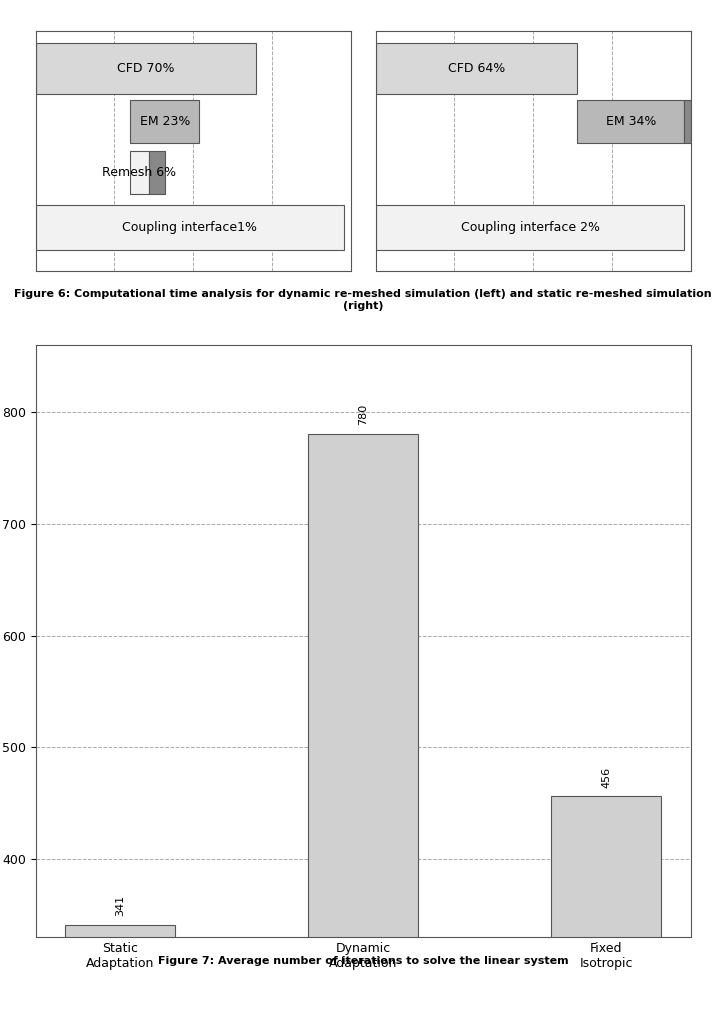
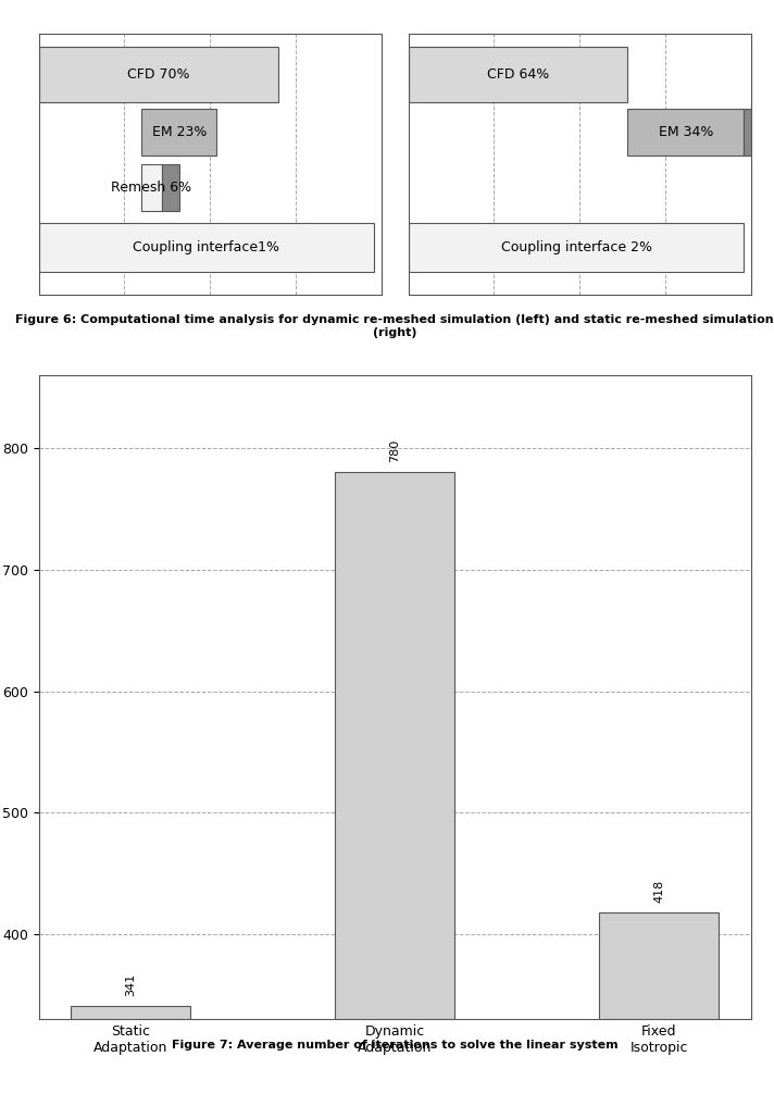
Fixed Isotropic: 456 -> 418
